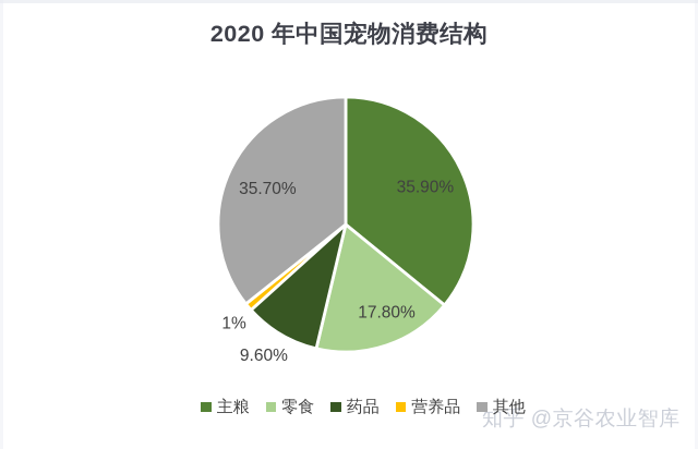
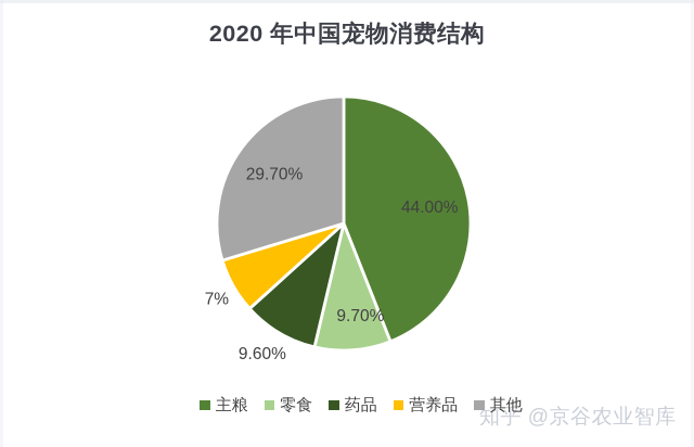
主粮: 35.90% -> 44.00%
零食: 17.80% -> 9.70%
营养品: 1% -> 7%
其他: 35.70% -> 29.70%
